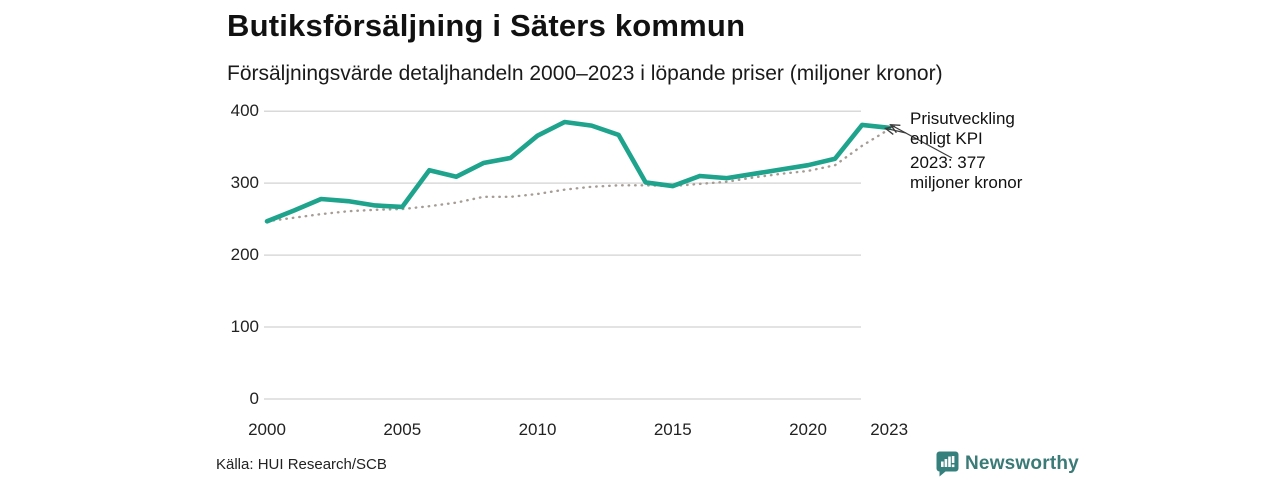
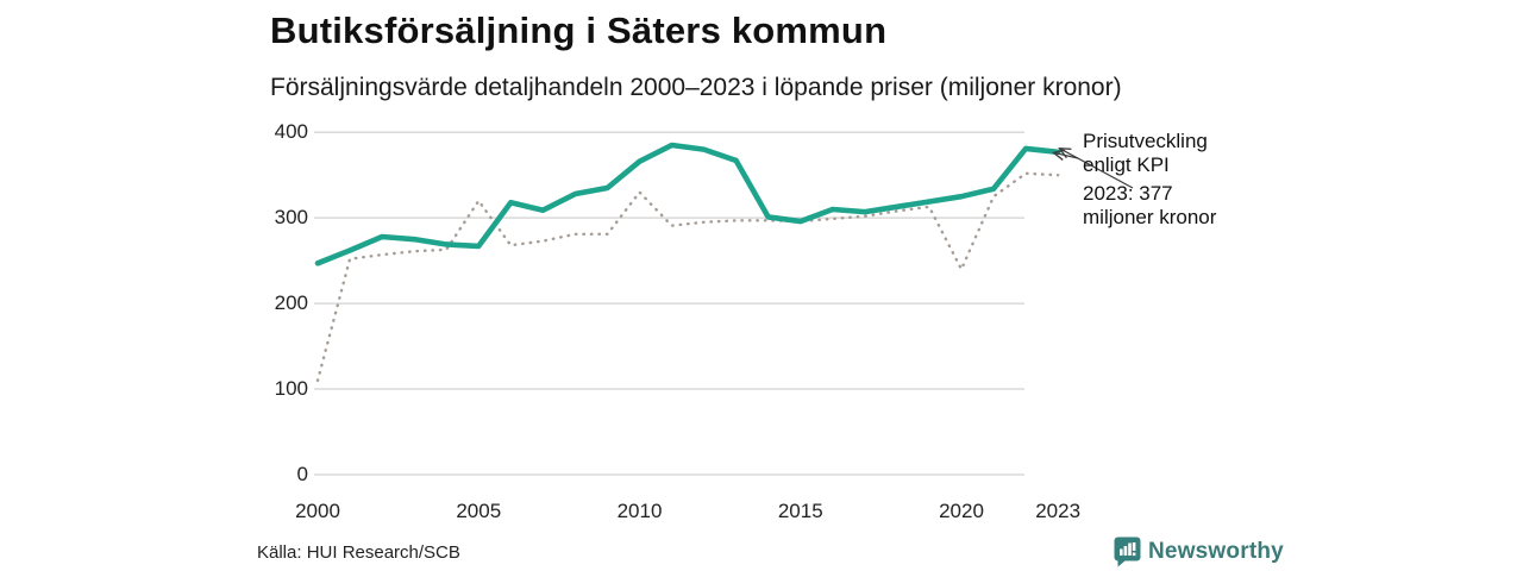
Prisutveckling enligt KPI/2000: 250 -> 110
Prisutveckling enligt KPI/2005: 260 -> 320
Prisutveckling enligt KPI/2010: 280 -> 330
Prisutveckling enligt KPI/2020: 320 -> 240
Prisutveckling enligt KPI/2023: 380 -> 350
